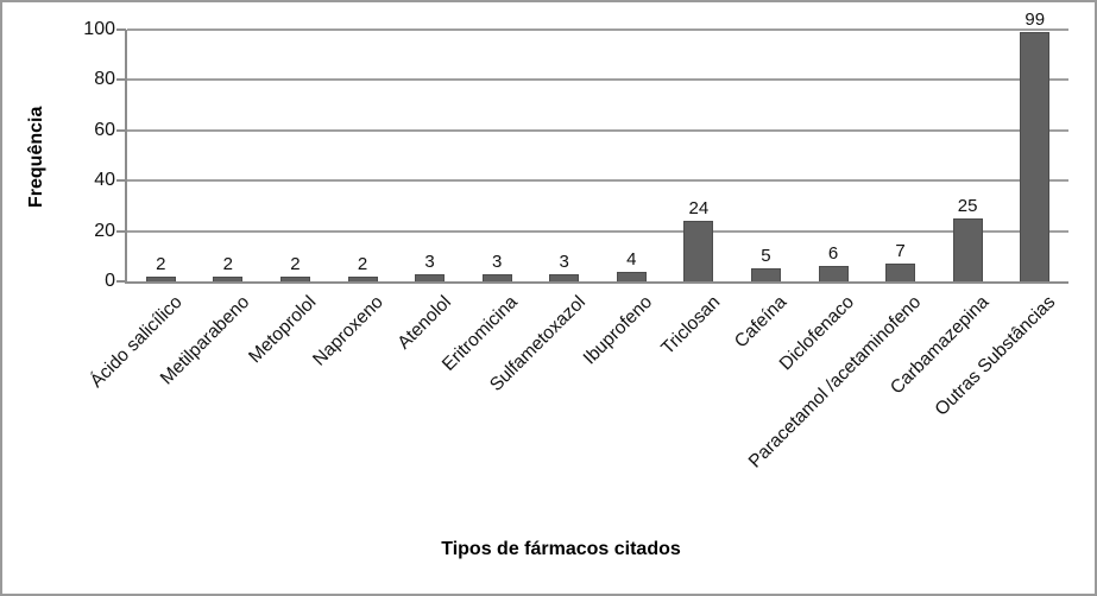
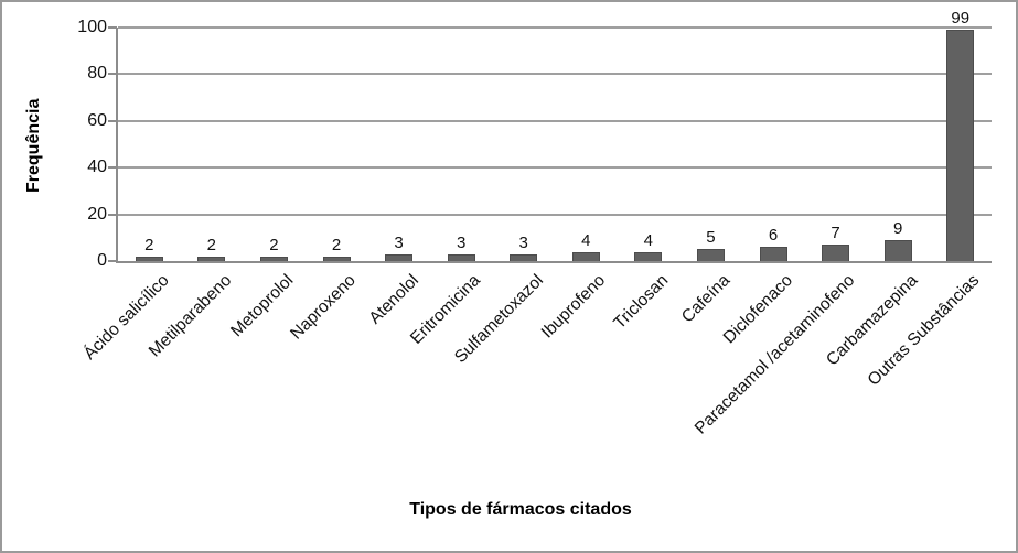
Triclosan: 24 -> 4
Carbamazepina: 25 -> 9
